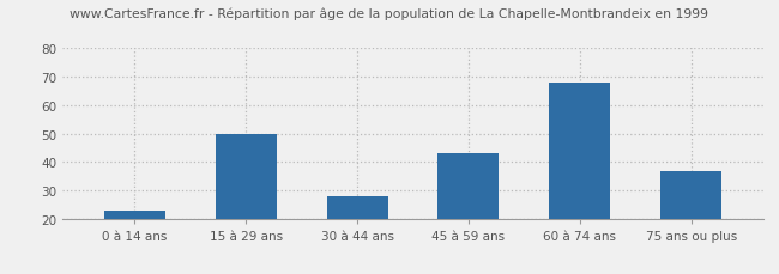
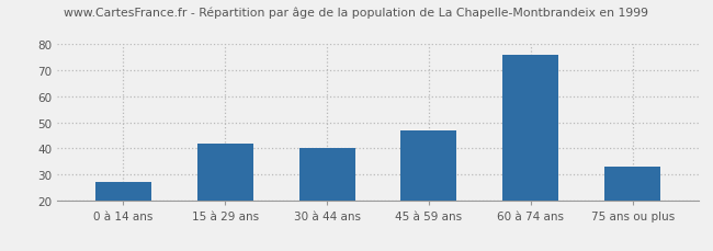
0 à 14 ans: 23 -> 27
15 à 29 ans: 50 -> 42
30 à 44 ans: 28 -> 40
45 à 59 ans: 43 -> 47
60 à 74 ans: 68 -> 76
75 ans ou plus: 37 -> 33
